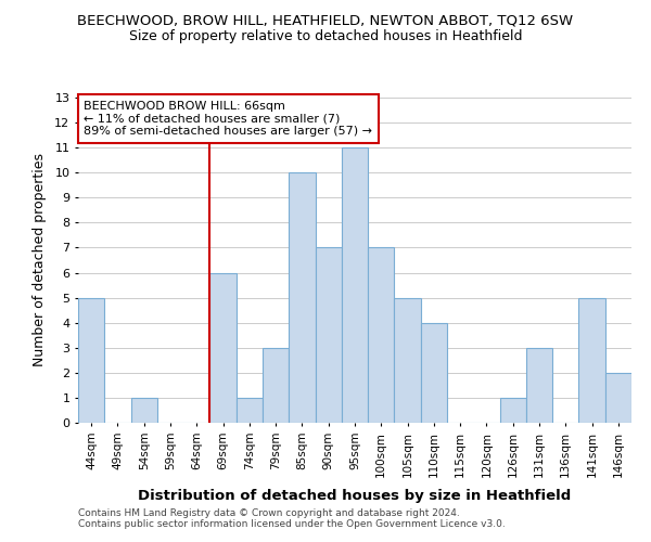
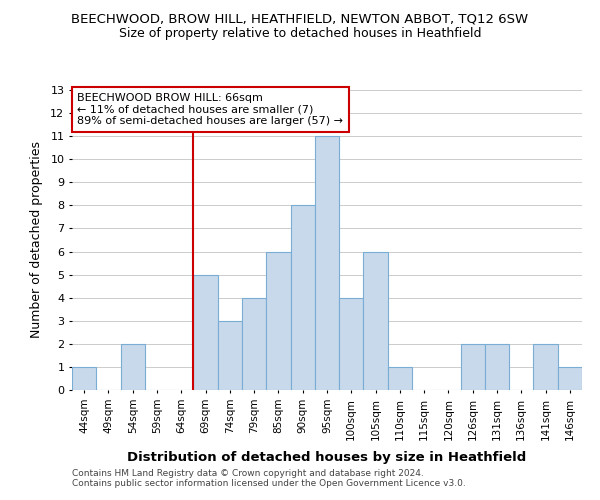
44sqm: 5 -> 1
54sqm: 1 -> 2
69sqm: 6 -> 5
74sqm: 1 -> 3
79sqm: 3 -> 4
85sqm: 10 -> 6
90sqm: 7 -> 8
100sqm: 7 -> 4
105sqm: 5 -> 6
110sqm: 4 -> 1
126sqm: 1 -> 2
131sqm: 3 -> 2
141sqm: 5 -> 2
146sqm: 2 -> 1
